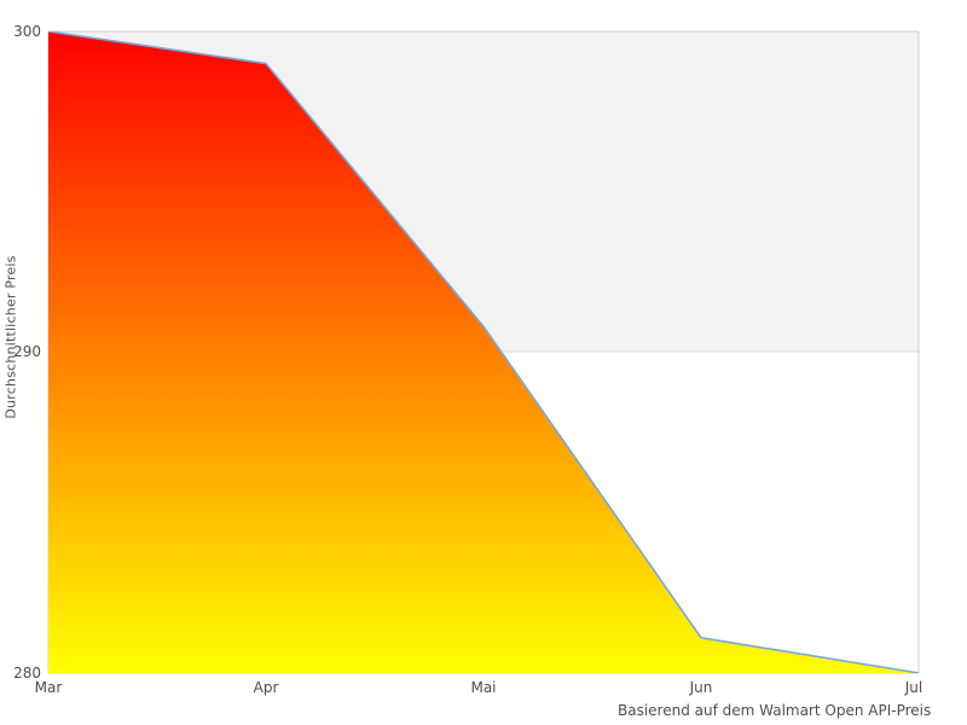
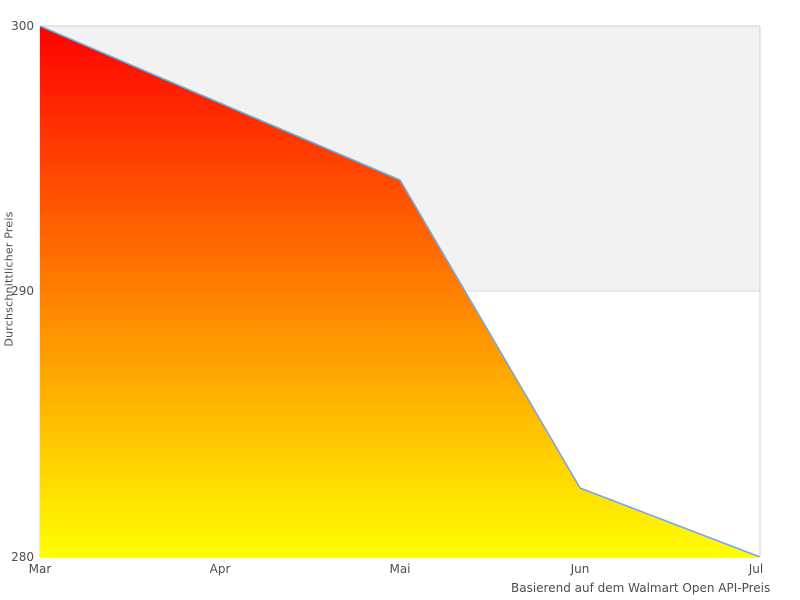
Apr: 299.0 -> 297.1
Mai: 290.8 -> 294.2
Jun: 281.1 -> 282.6
